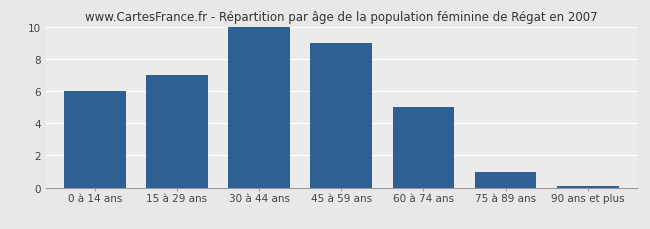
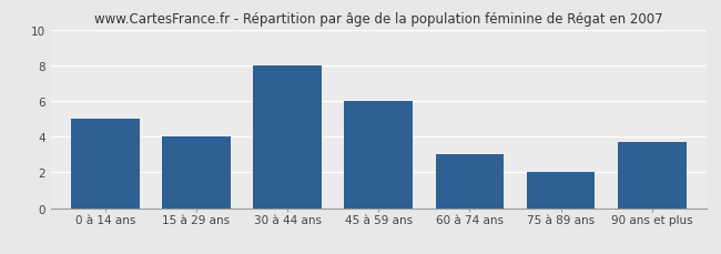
0 à 14 ans: 6.0 -> 5.0
15 à 29 ans: 7.0 -> 4.0
30 à 44 ans: 10.0 -> 8.0
45 à 59 ans: 9.0 -> 6.0
60 à 74 ans: 5.0 -> 3.0
75 à 89 ans: 1.0 -> 2.0
90 ans et plus: 0.1 -> 3.7
